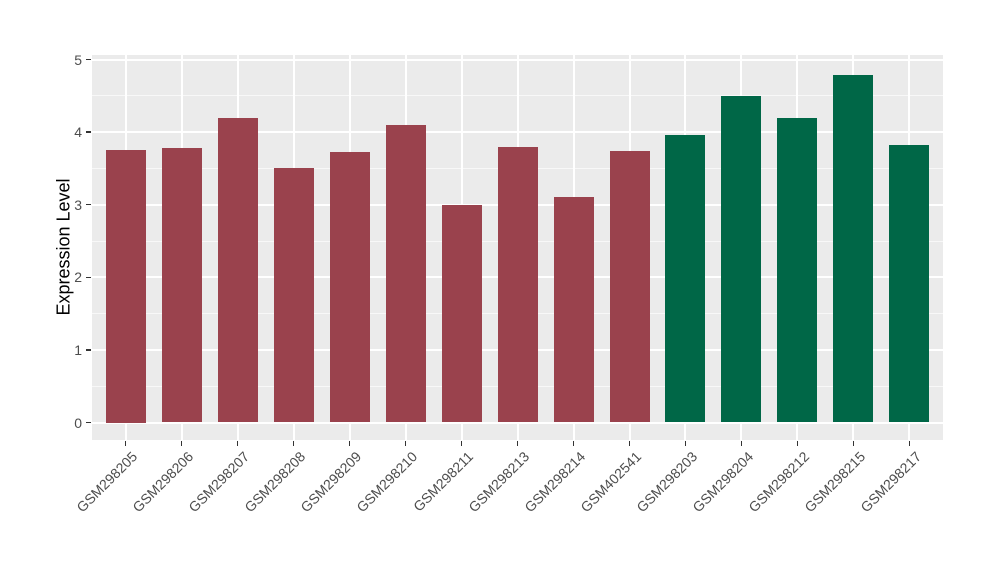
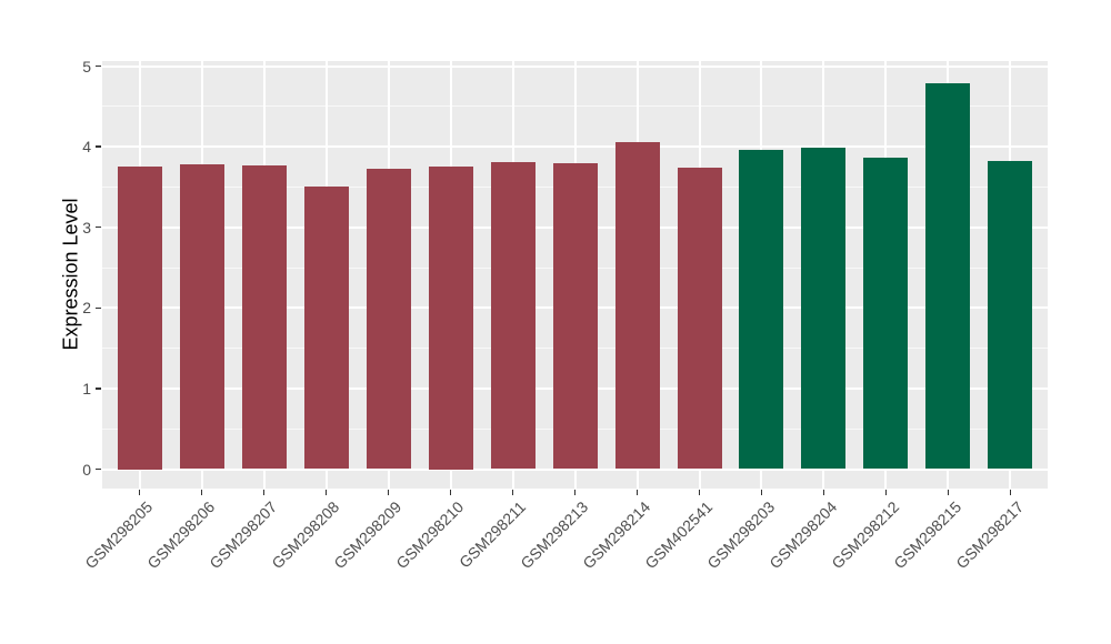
GSM298207: 4.2 -> 3.8
GSM298210: 4.1 -> 3.8
GSM298211: 3.0 -> 3.8
GSM298214: 3.1 -> 4.0
GSM298204: 4.5 -> 4.0
GSM298212: 4.2 -> 3.9
